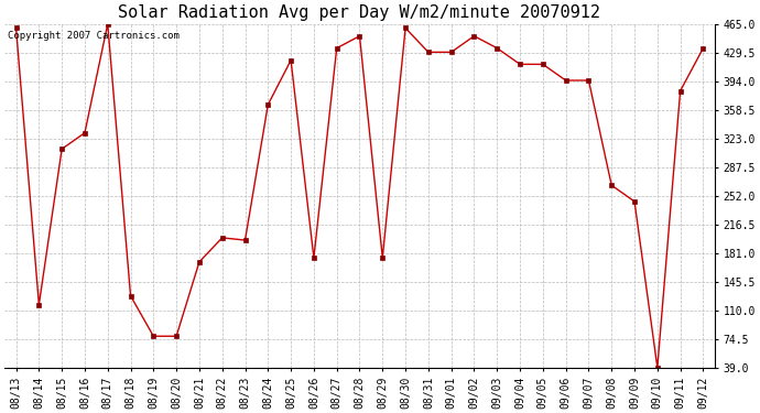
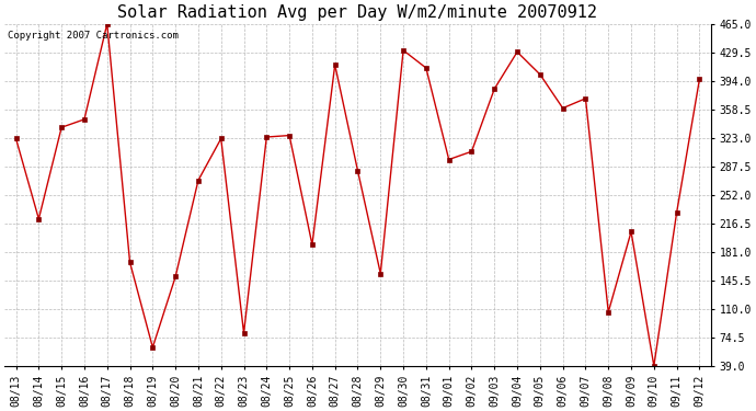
08/13: 460 -> 322
08/14: 117 -> 222
08/15: 310 -> 336
08/16: 330 -> 346
08/18: 128 -> 168
08/19: 78 -> 62
08/20: 78 -> 150
08/21: 170 -> 270
08/22: 200 -> 322
08/23: 197 -> 80
08/24: 365 -> 324
08/25: 420 -> 326
08/26: 175 -> 190
08/27: 435 -> 414
08/28: 450 -> 282
08/29: 175 -> 154
08/30: 460 -> 432
08/31: 430 -> 410
09/01: 430 -> 296
09/02: 450 -> 306
09/03: 435 -> 384
09/04: 415 -> 430
09/05: 415 -> 402
09/06: 395 -> 360
09/07: 395 -> 372
09/08: 265 -> 106
09/09: 245 -> 206
09/11: 382 -> 230
09/12: 435 -> 396
